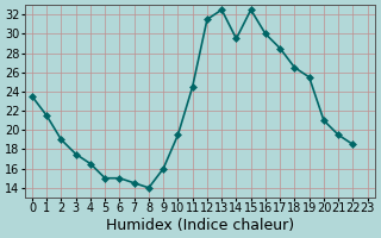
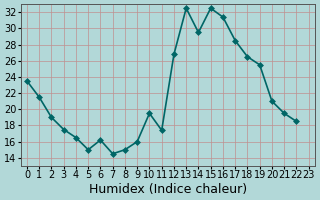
6: 15.0 -> 16.2
8: 14.0 -> 15.0
11: 24.5 -> 17.4
12: 31.5 -> 26.8
16: 30.0 -> 31.4
